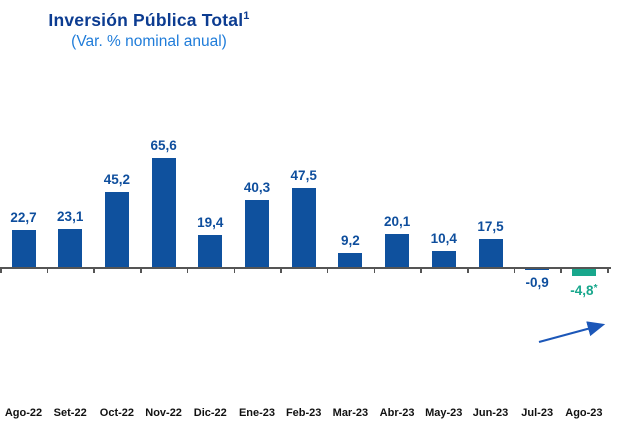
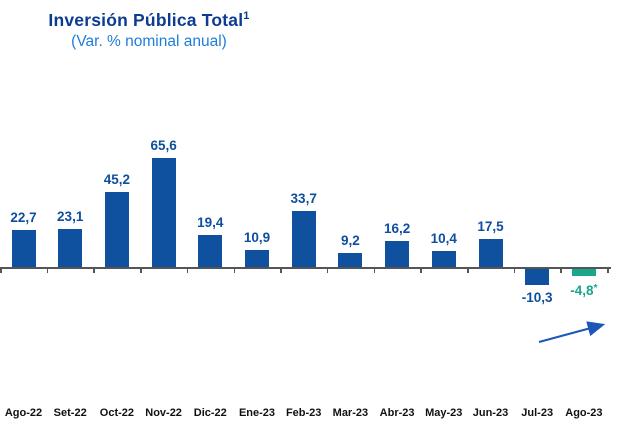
Ene-23: 40,3 -> 10,9
Feb-23: 47,5 -> 33,7
Abr-23: 20,1 -> 16,2
Jul-23: -0,9 -> -10,3
